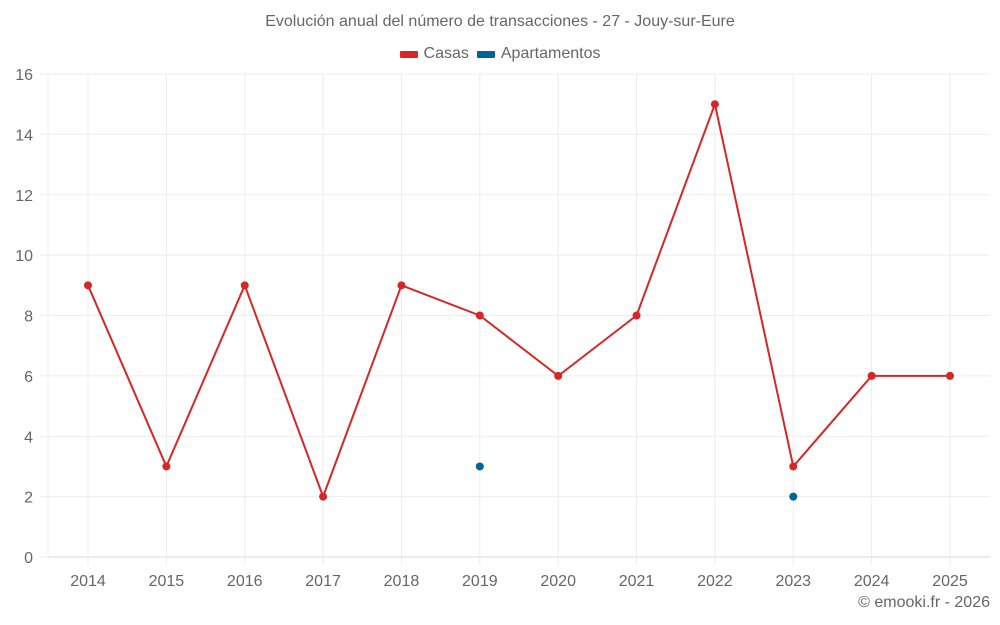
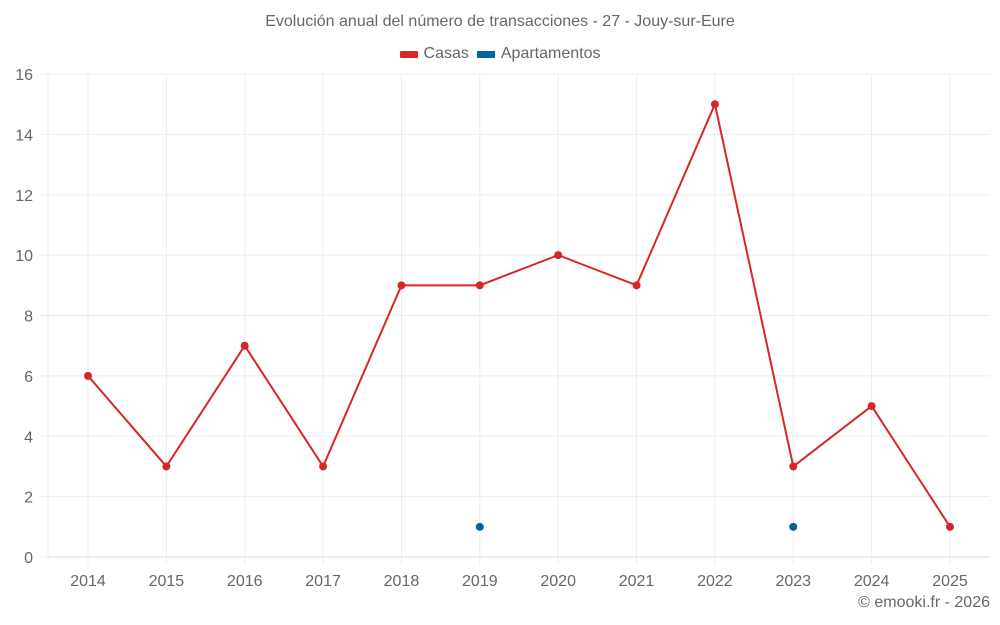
Casas/2014: 9 -> 6
Casas/2016: 9 -> 7
Casas/2017: 2 -> 3
Casas/2019: 8 -> 9
Apartamentos/2019: 3 -> 1
Casas/2020: 6 -> 10
Casas/2021: 8 -> 9
Apartamentos/2023: 2 -> 1
Casas/2024: 6 -> 5
Casas/2025: 6 -> 1
